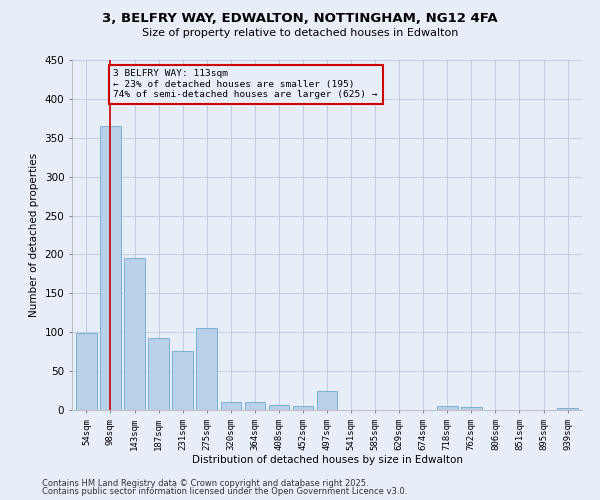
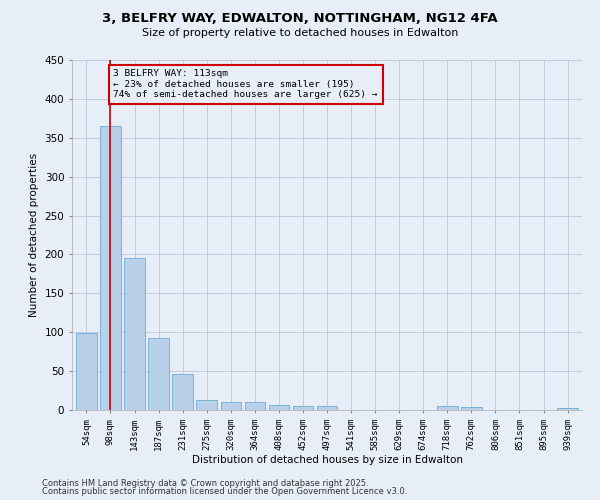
231sqm: 76 -> 46
275sqm: 106 -> 13
497sqm: 24 -> 5
